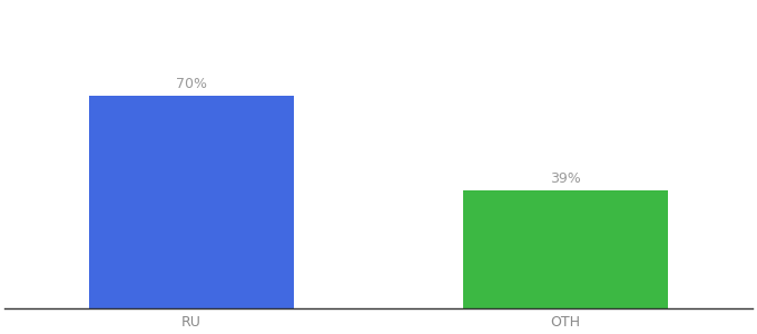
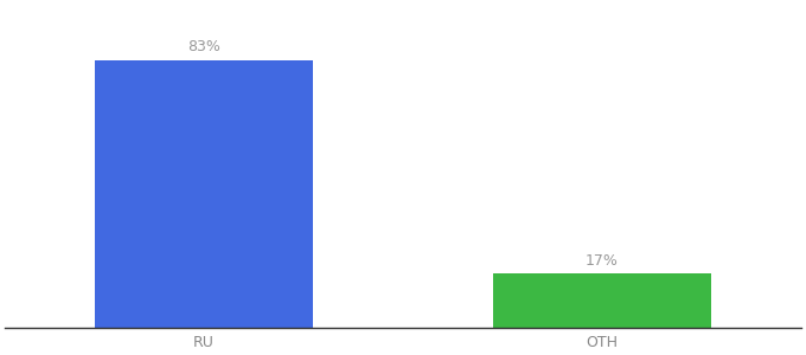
RU: 70% -> 83%
OTH: 39% -> 17%
